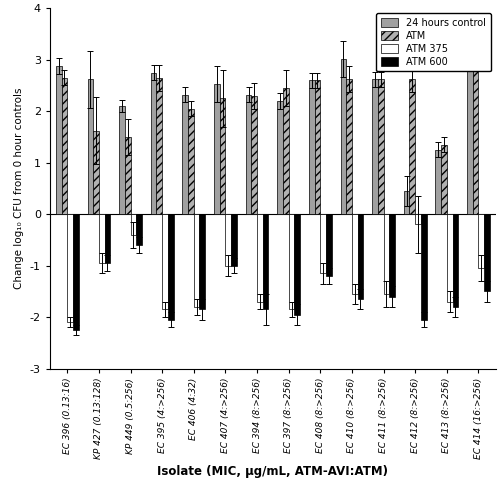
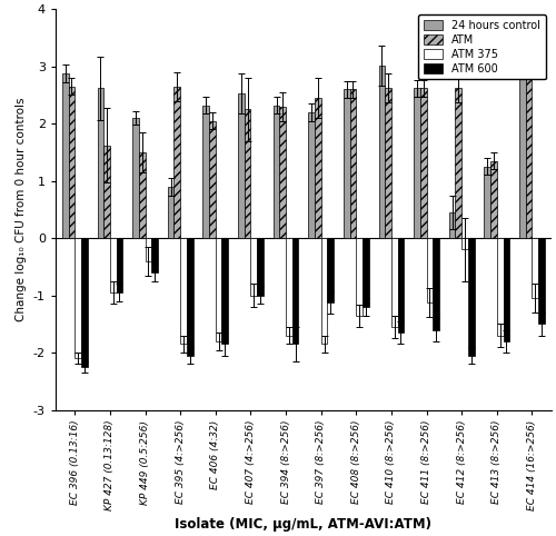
24 hours control/EC 395 (4:>256): 2.75 -> 0.90
ATM 600/EC 397 (8:>256): -1.95 -> -1.12
ATM 375/EC 408 (8:>256): -1.15 -> -1.36
ATM 375/EC 411 (8:>256): -1.55 -> -1.12
